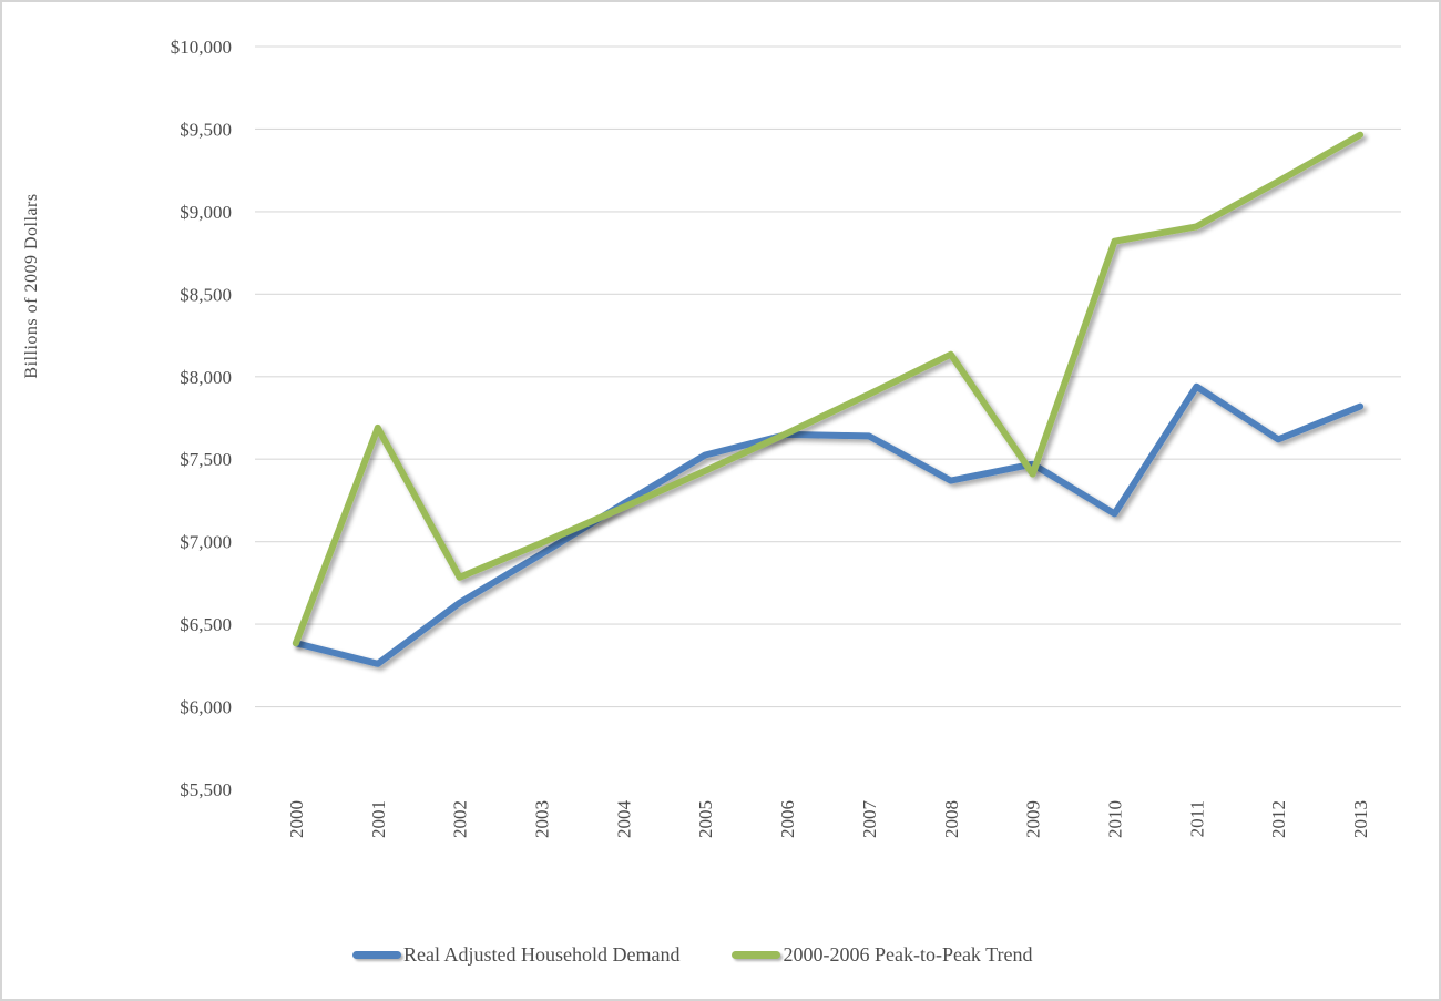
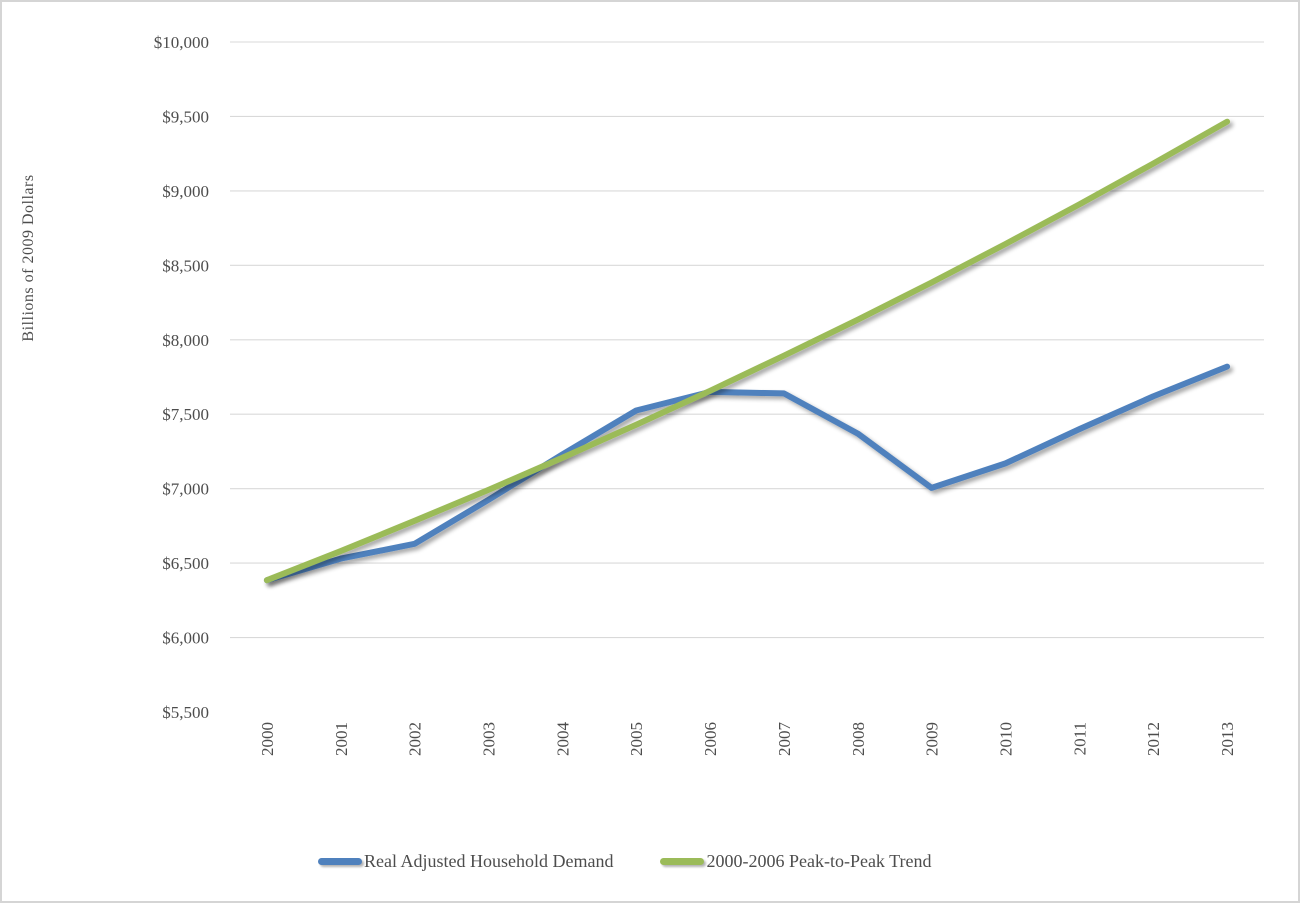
Real Adjusted Household Demand/2001: $6260 -> $6530
2000-2006 Peak-to-Peak Trend/2001: $7690 -> $6580
Real Adjusted Household Demand/2009: $7470 -> $7000
2000-2006 Peak-to-Peak Trend/2009: $7410 -> $8380
2000-2006 Peak-to-Peak Trend/2010: $8820 -> $8640
Real Adjusted Household Demand/2011: $7940 -> $7400
